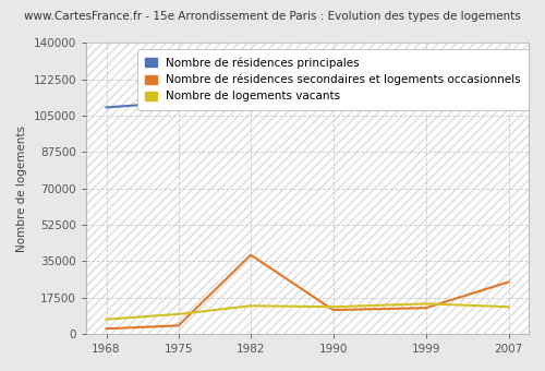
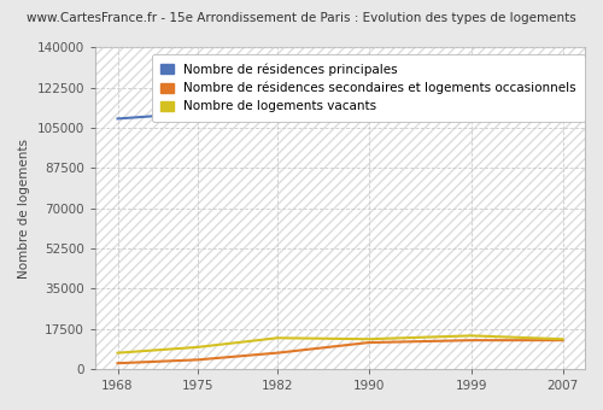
Nombre de résidences secondaires et logements occasionnels/1982: 38000 -> 7000
Nombre de résidences secondaires et logements occasionnels/2007: 25000 -> 12000
